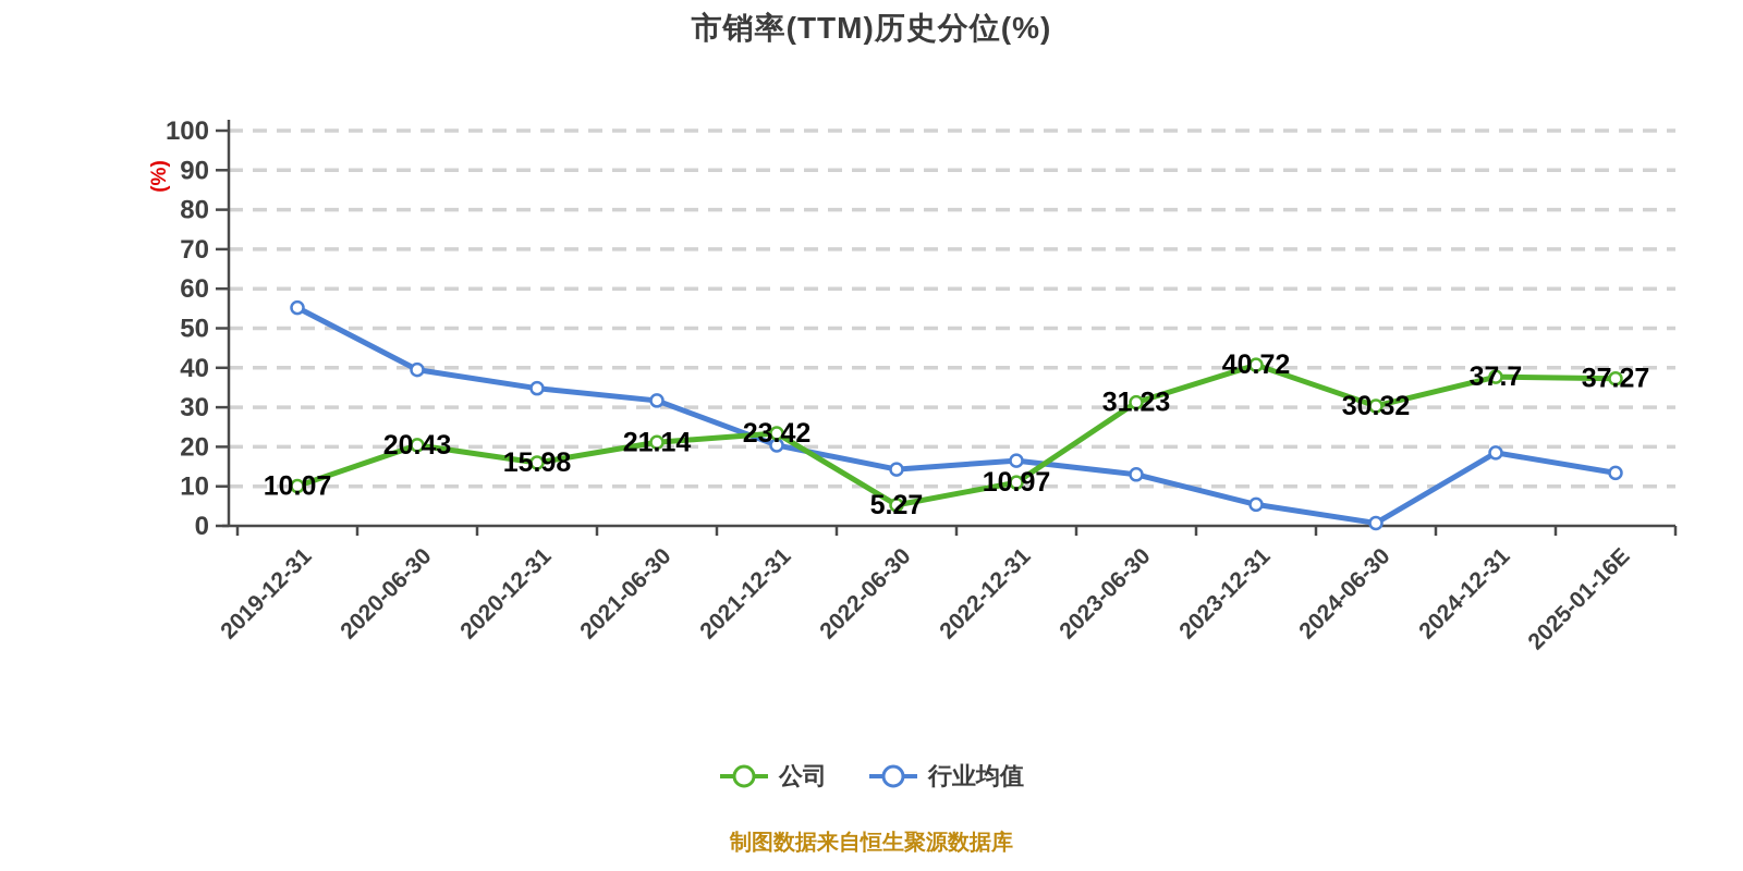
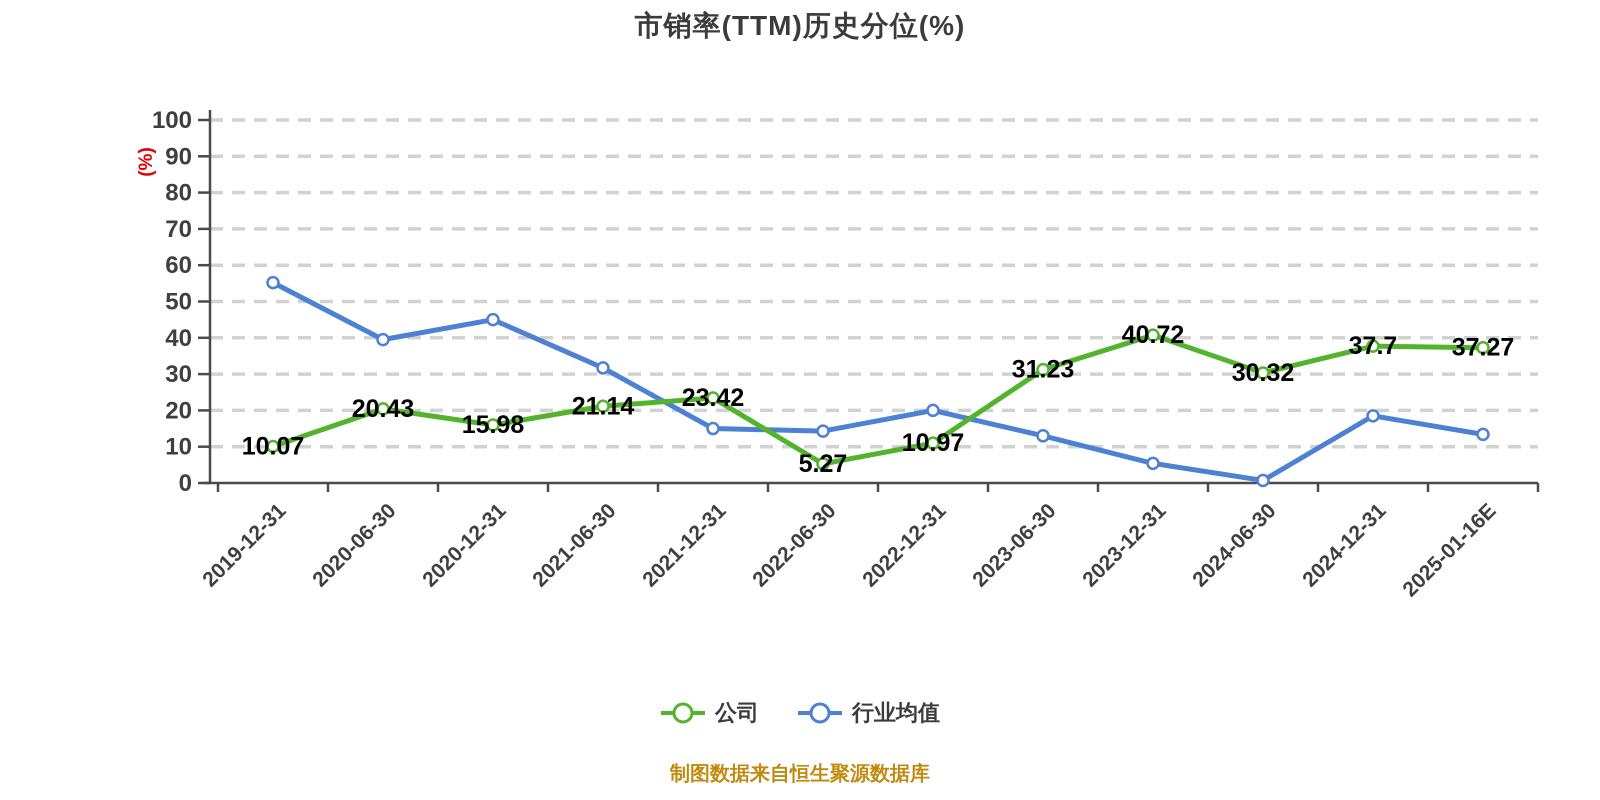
行业均值/2020-12-31: 35 -> 45
行业均值/2021-12-31: 20 -> 15
行业均值/2022-12-31: 16 -> 20
